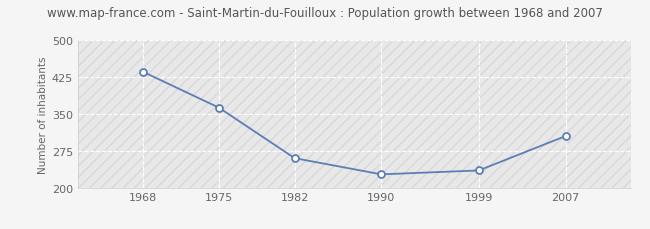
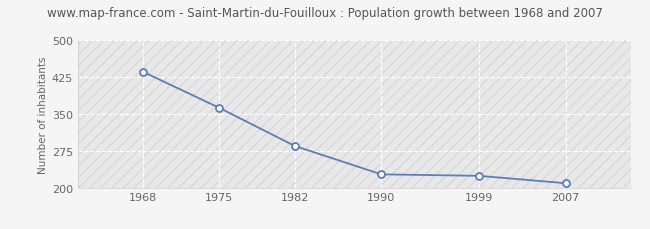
1982: 260 -> 285
1999: 235 -> 224
2007: 305 -> 209
